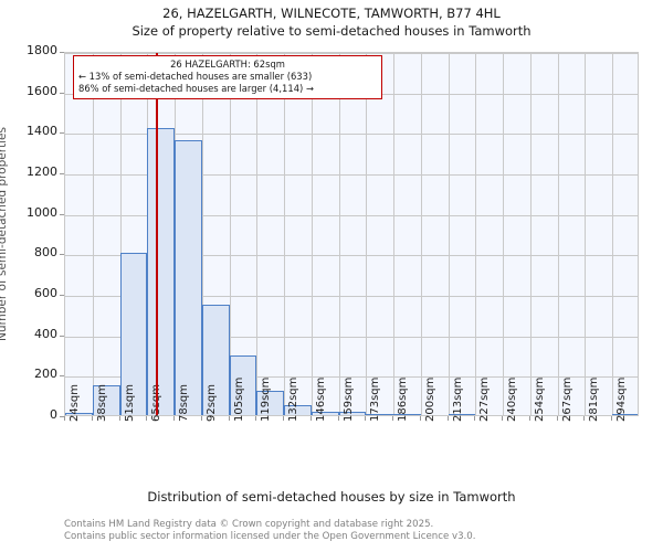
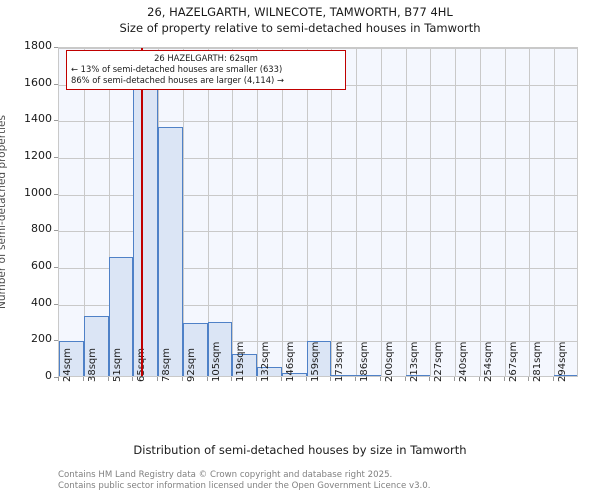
24sqm: 10 -> 190
38sqm: 140 -> 330
51sqm: 800 -> 650
65sqm: 1420 -> 1600
92sqm: 540 -> 290
159sqm: 10 -> 190
